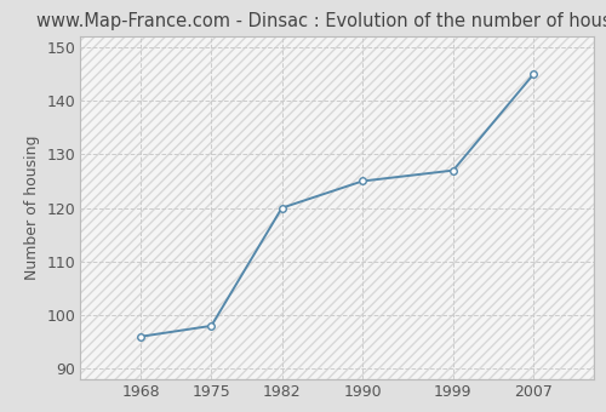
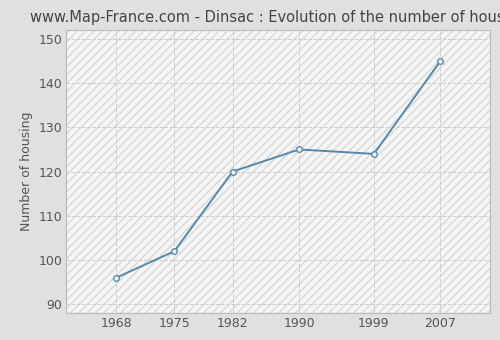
1975: 98 -> 102
1999: 127 -> 124
